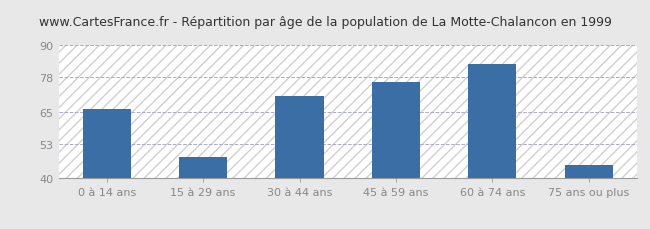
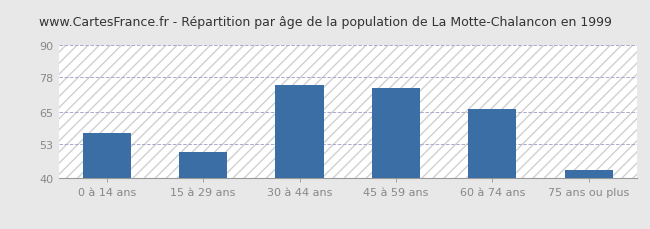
0 à 14 ans: 66 -> 57
15 à 29 ans: 48 -> 50
30 à 44 ans: 71 -> 75
45 à 59 ans: 76 -> 74
60 à 74 ans: 83 -> 66
75 ans ou plus: 45 -> 43
